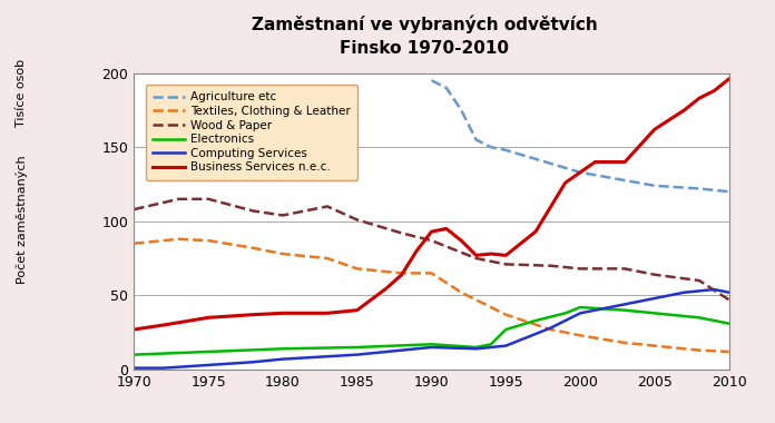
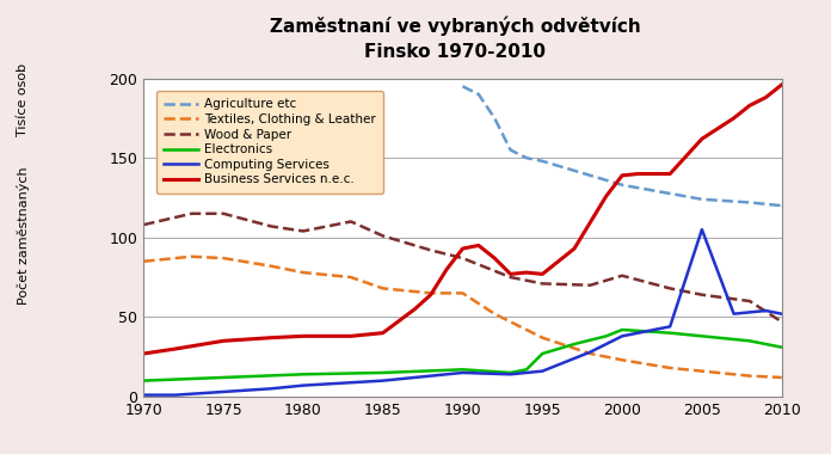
Wood & Paper/2000: 68 -> 76
Business Services n.e.c./2000: 133 -> 139
Computing Services/2005: 48 -> 105
